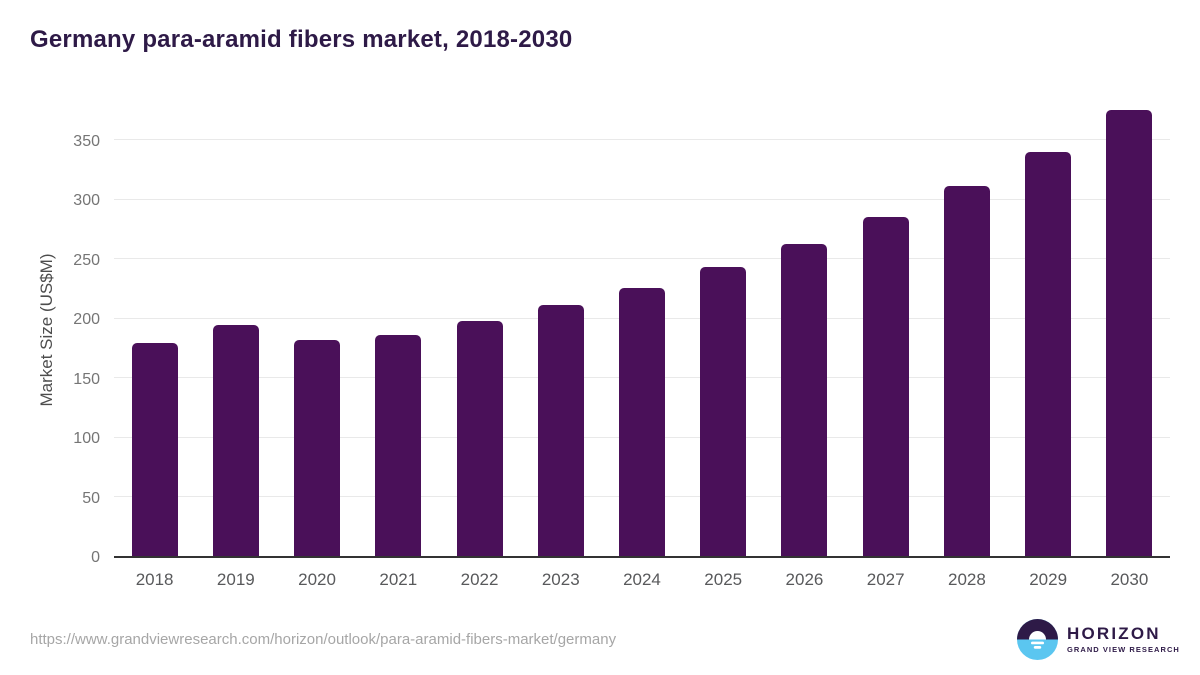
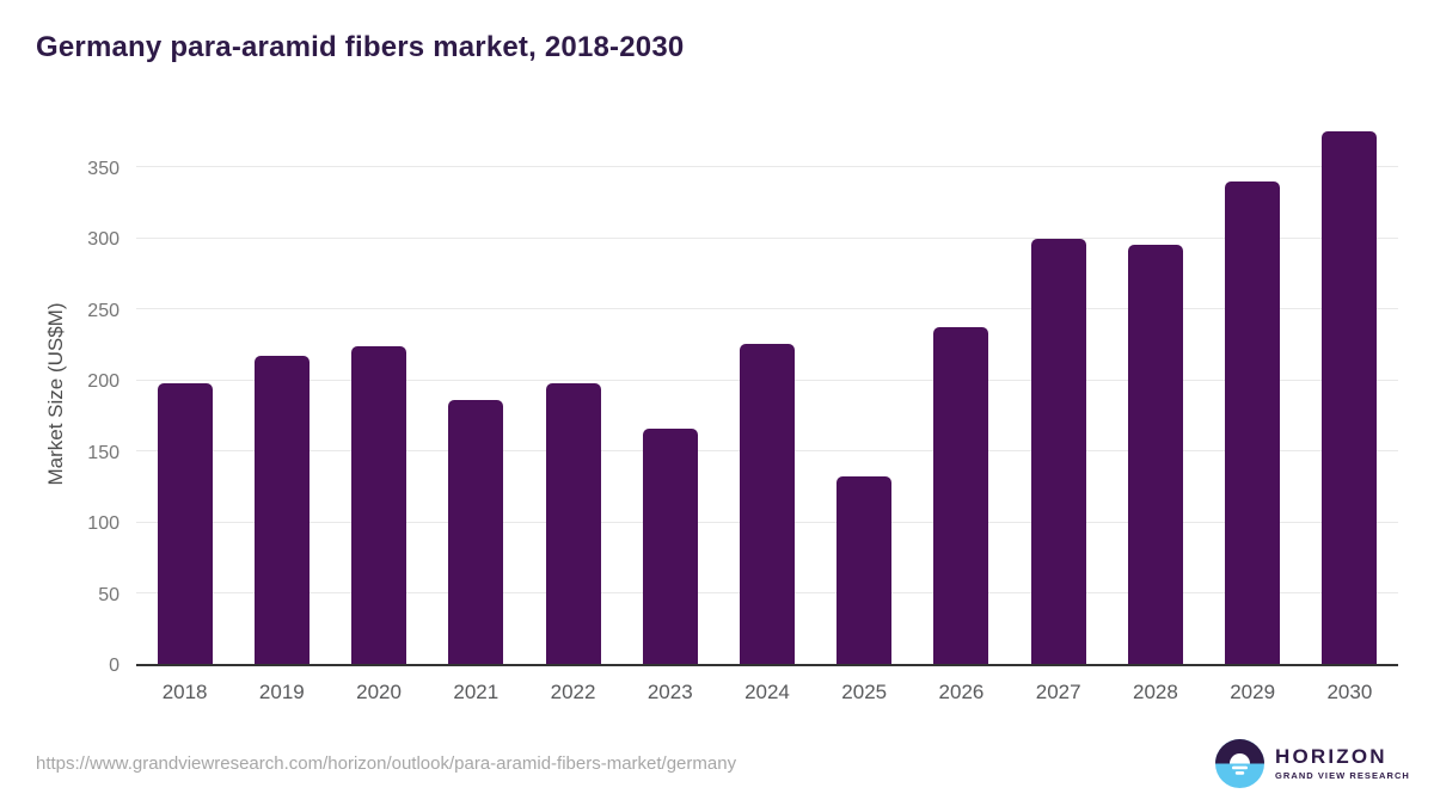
2018: 179 -> 198
2019: 194 -> 217
2020: 182 -> 224
2023: 211 -> 166
2025: 243 -> 132
2026: 262 -> 237
2027: 285 -> 299
2028: 311 -> 295
